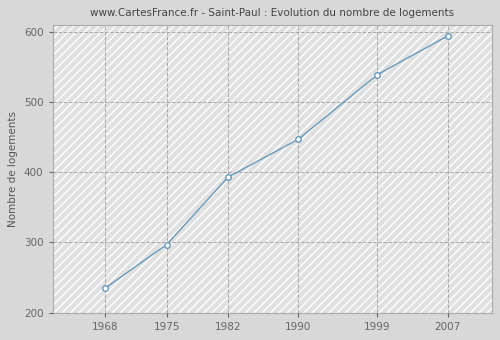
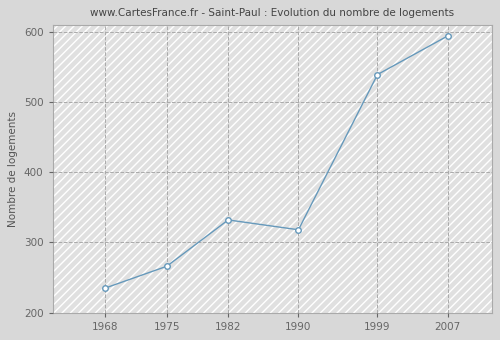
1975: 297 -> 266
1982: 393 -> 332
1990: 447 -> 318
